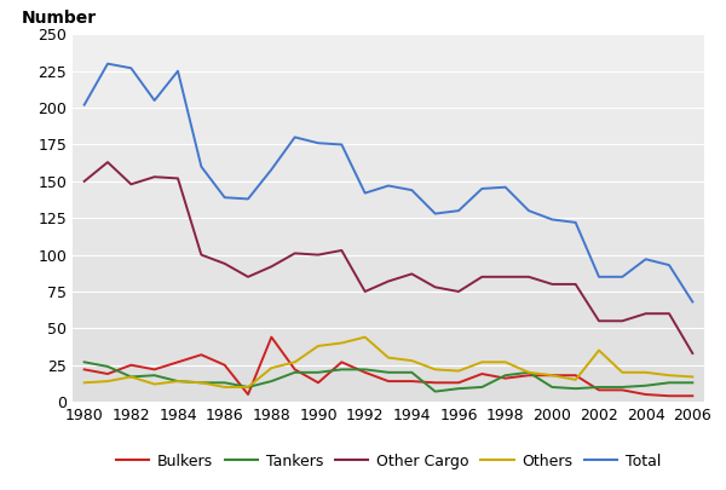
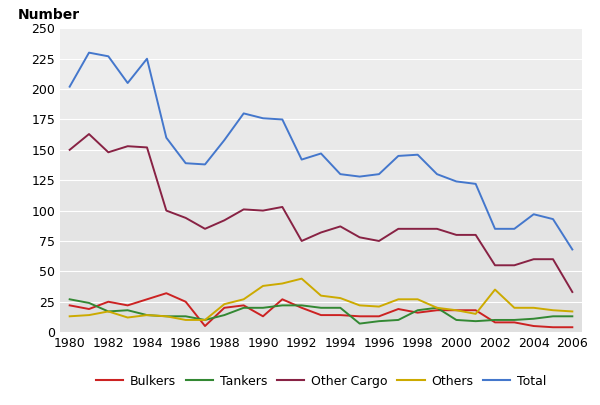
Bulkers/1988: 44 -> 20
Total/1994: 144 -> 130
